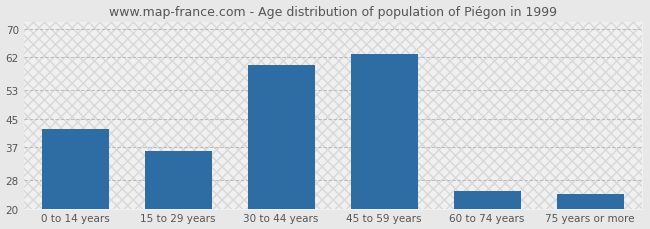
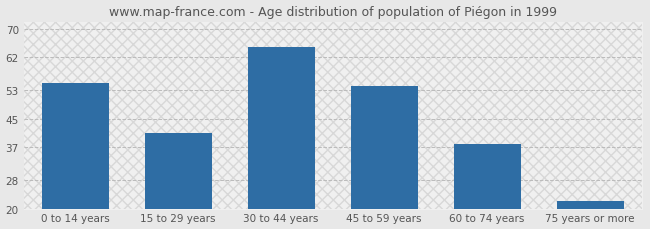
0 to 14 years: 42 -> 55
15 to 29 years: 36 -> 41
30 to 44 years: 60 -> 65
45 to 59 years: 63 -> 54
60 to 74 years: 25 -> 38
75 years or more: 24 -> 22
